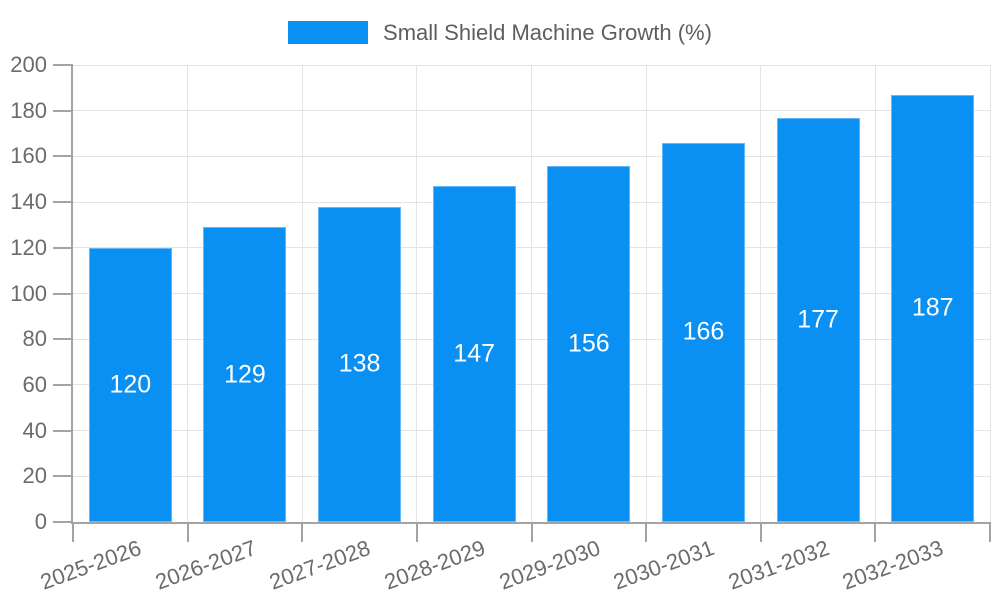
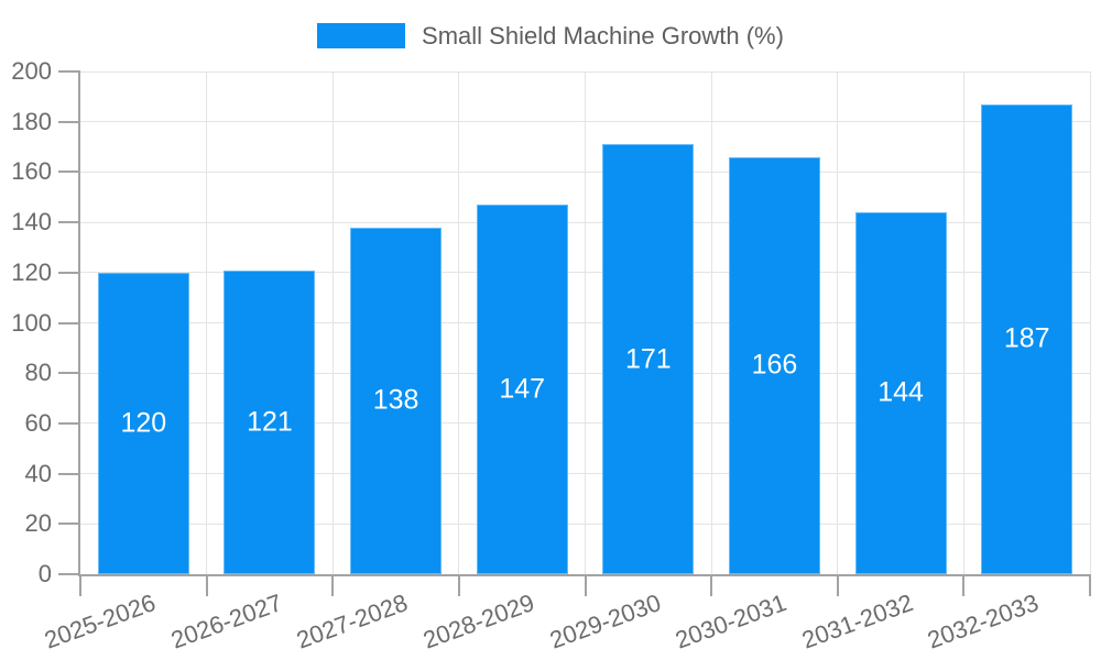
2026-2027: 129 -> 121
2029-2030: 156 -> 171
2031-2032: 177 -> 144
